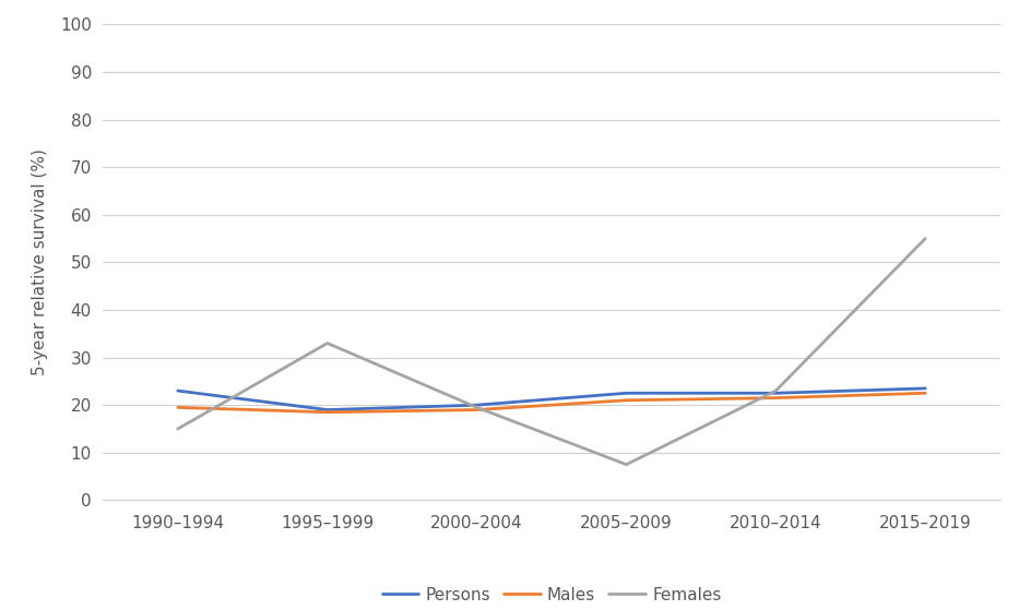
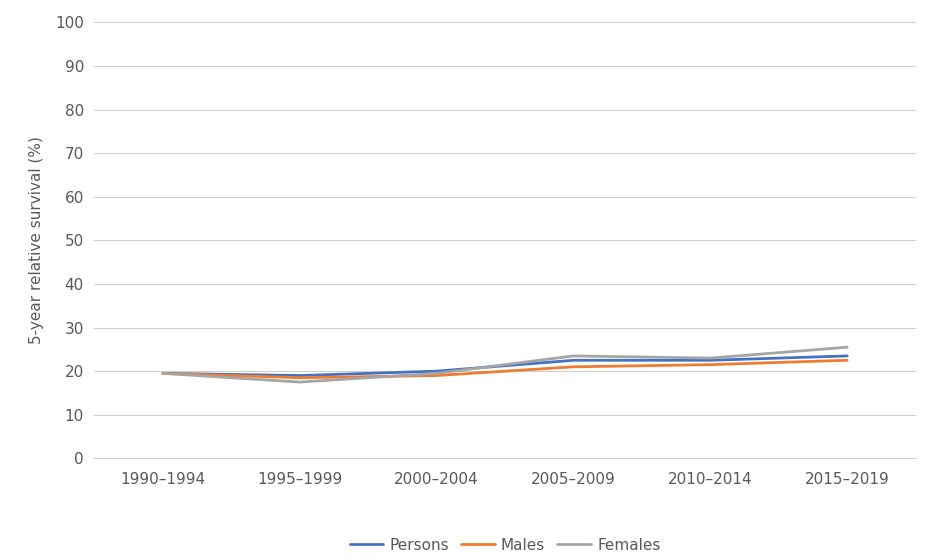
Persons/1990–1994: 23.0 -> 19.5
Females/1990–1994: 15.0 -> 19.5
Females/1995–1999: 33.0 -> 17.5
Females/2005–2009: 7.5 -> 23.5
Females/2015–2019: 55.0 -> 25.5
